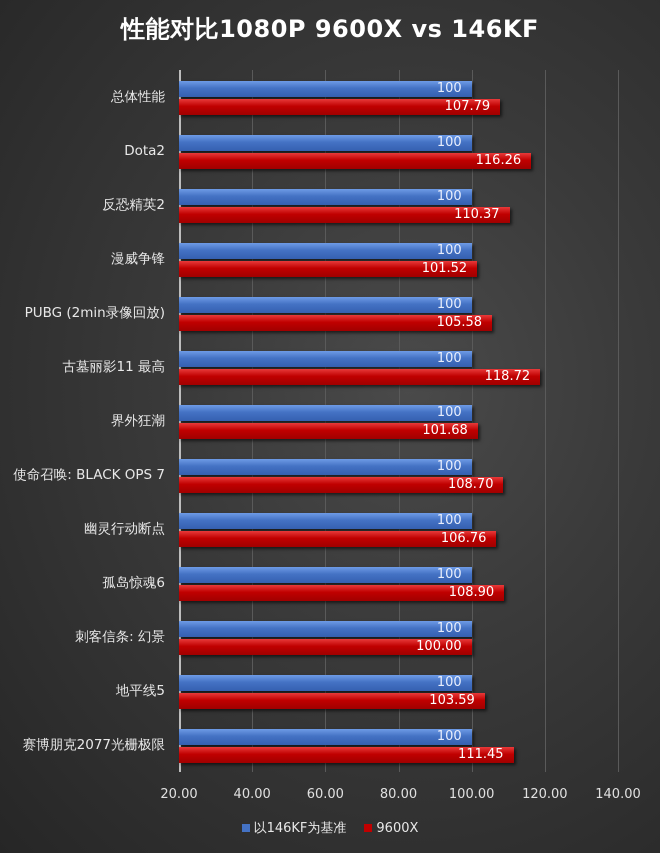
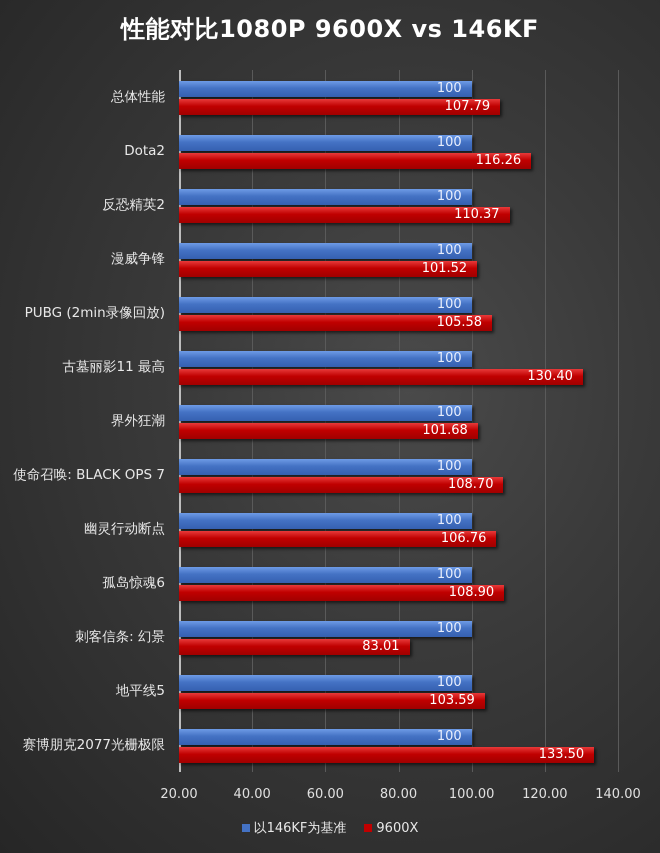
9600X/古墓丽影11 最高: 118.72 -> 130.40
9600X/刺客信条: 幻景: 100.00 -> 83.01
9600X/赛博朋克2077光栅极限: 111.45 -> 133.50
